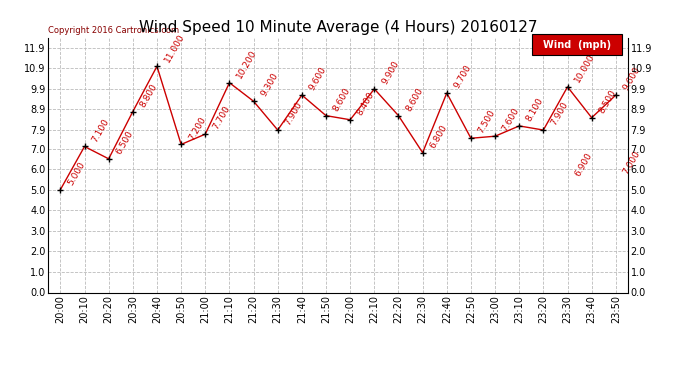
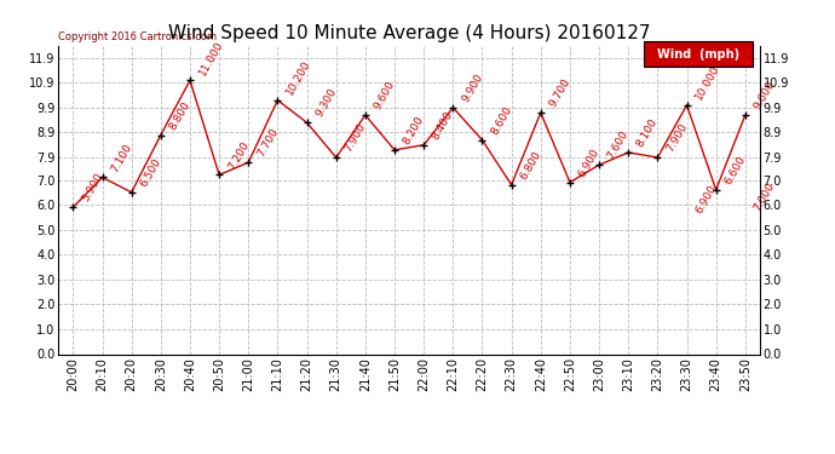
20:00: 5.000 -> 5.900
21:50: 8.600 -> 8.200
22:50: 7.500 -> 6.900
23:40: 8.500 -> 6.600
